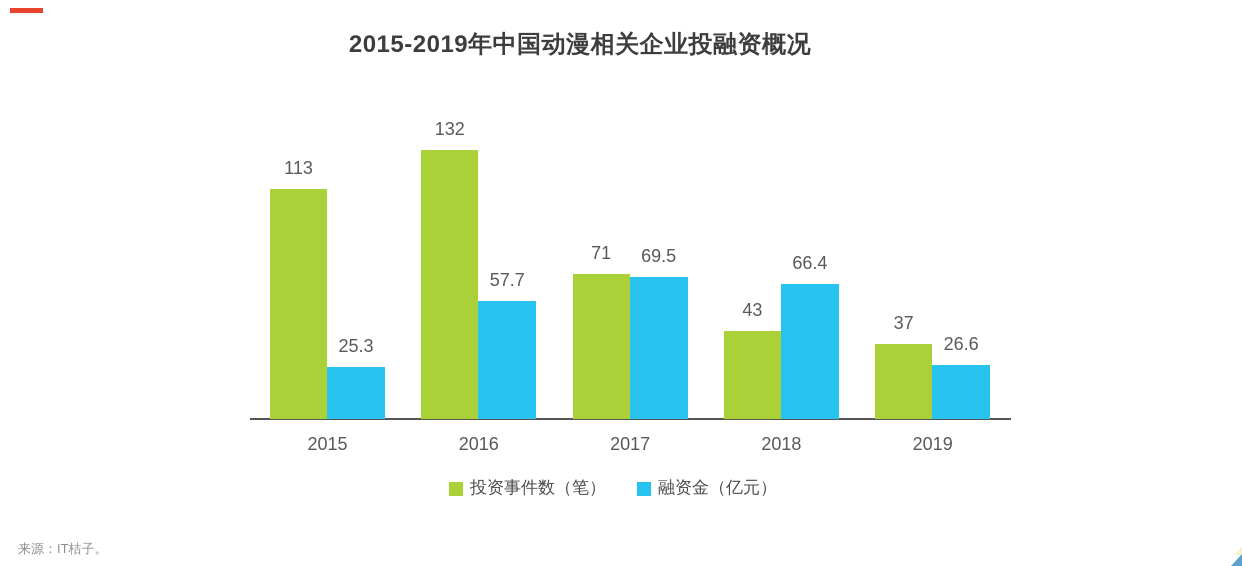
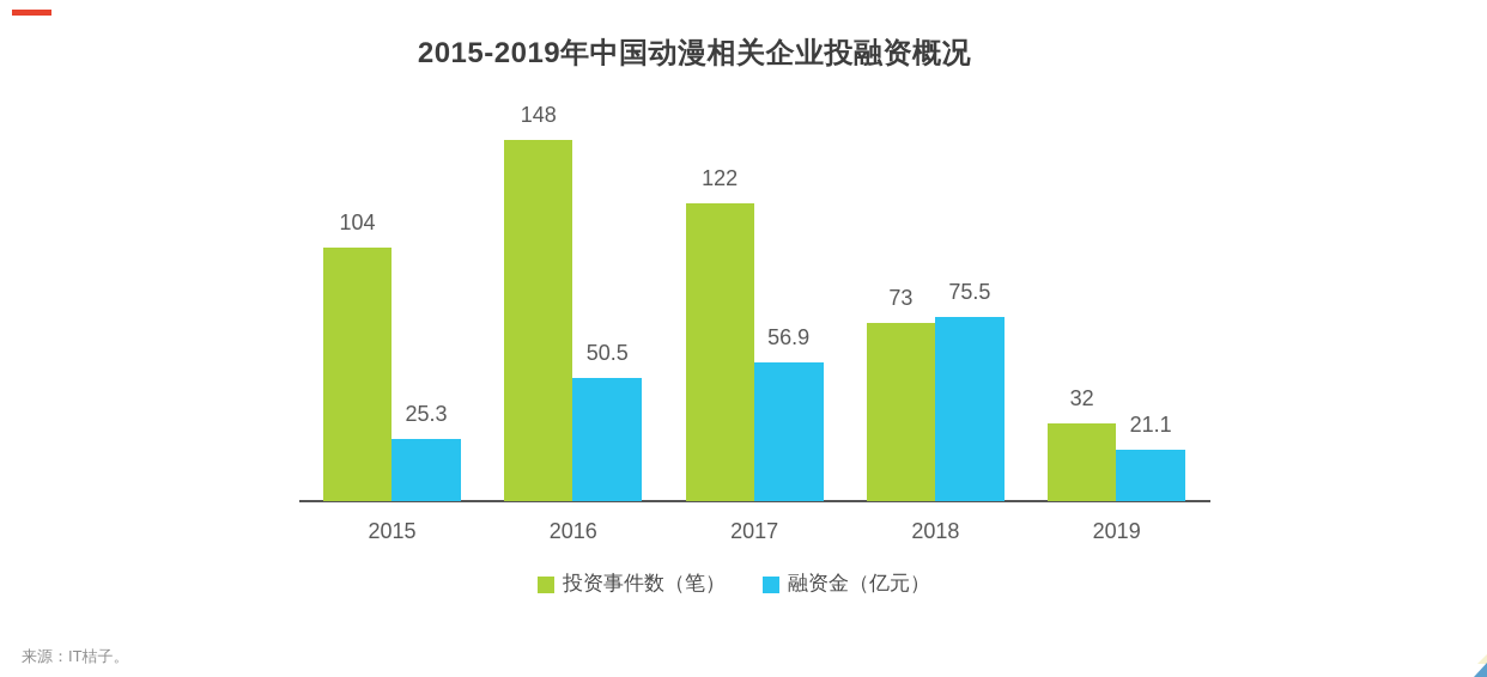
投资事件数（笔）/2015: 113 -> 104
投资事件数（笔）/2016: 132 -> 148
融资金（亿元）/2016: 57.7 -> 50.5
投资事件数（笔）/2017: 71 -> 122
融资金（亿元）/2017: 69.5 -> 56.9
投资事件数（笔）/2018: 43 -> 73
融资金（亿元）/2018: 66.4 -> 75.5
投资事件数（笔）/2019: 37 -> 32
融资金（亿元）/2019: 26.6 -> 21.1
